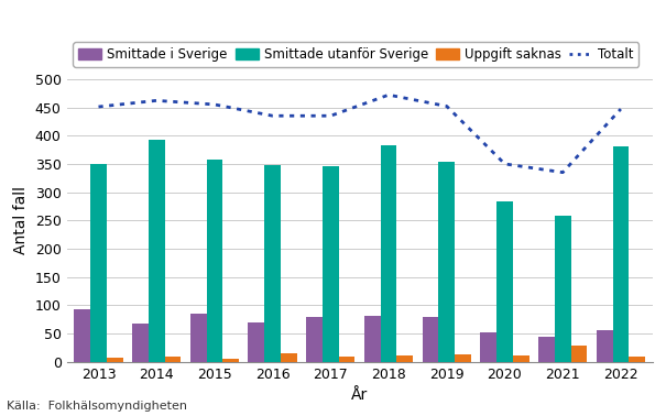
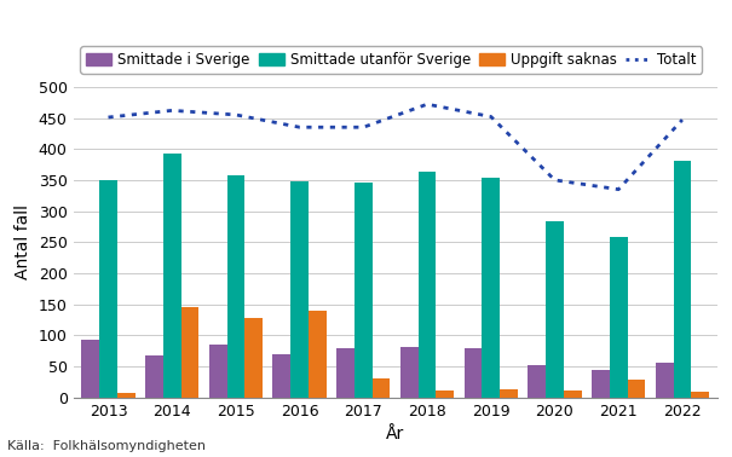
Uppgift saknas/2014: 9 -> 146
Uppgift saknas/2015: 6 -> 128
Uppgift saknas/2016: 15 -> 140
Uppgift saknas/2017: 9 -> 30
Smittade utanför Sverige/2018: 382 -> 364
